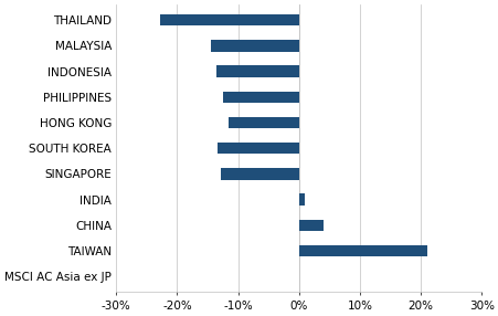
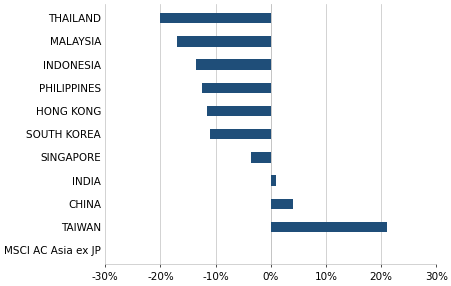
THAILAND: -22.8% -> -20.0%
MALAYSIA: -14.4% -> -17.0%
SOUTH KOREA: -13.4% -> -11.0%
SINGAPORE: -12.8% -> -3.5%
